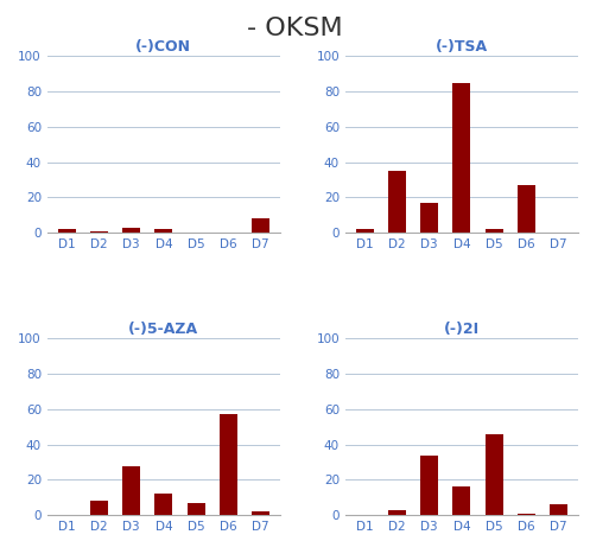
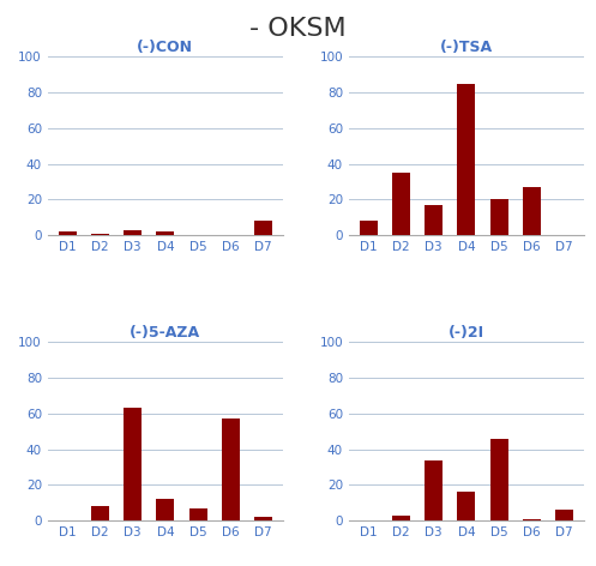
(-)TSA/D1: 2 -> 8
(-)TSA/D5: 2 -> 20
(-)5-AZA/D3: 28 -> 63
